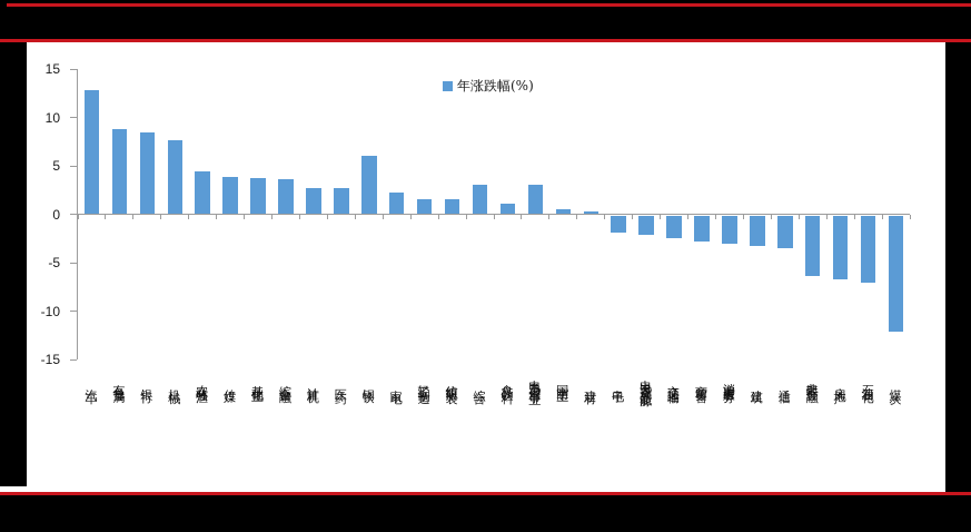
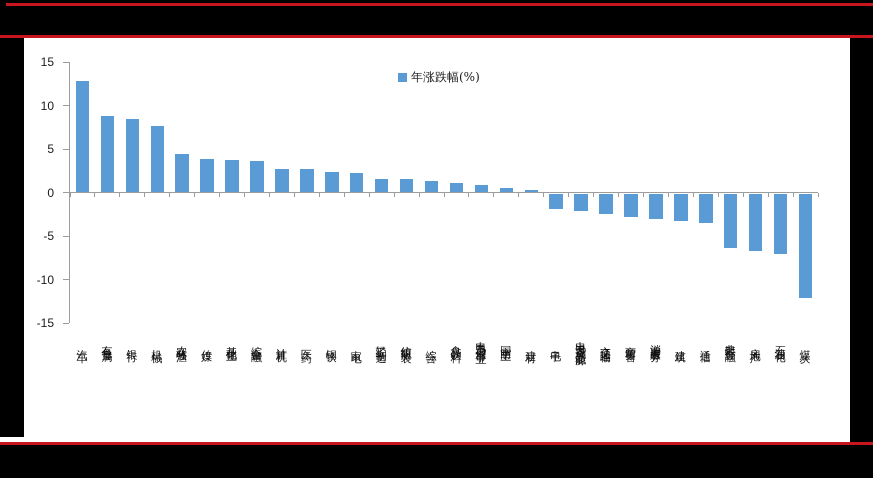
钢铁: 6 -> 2
综合: 3 -> 1
电力及公用事业: 3 -> 1
